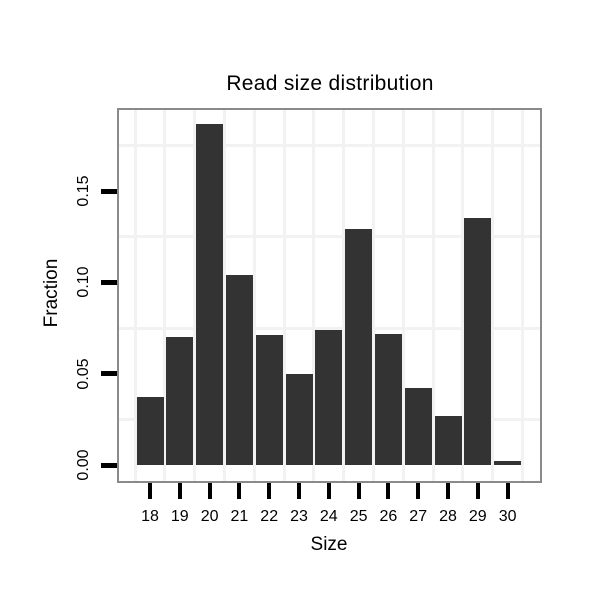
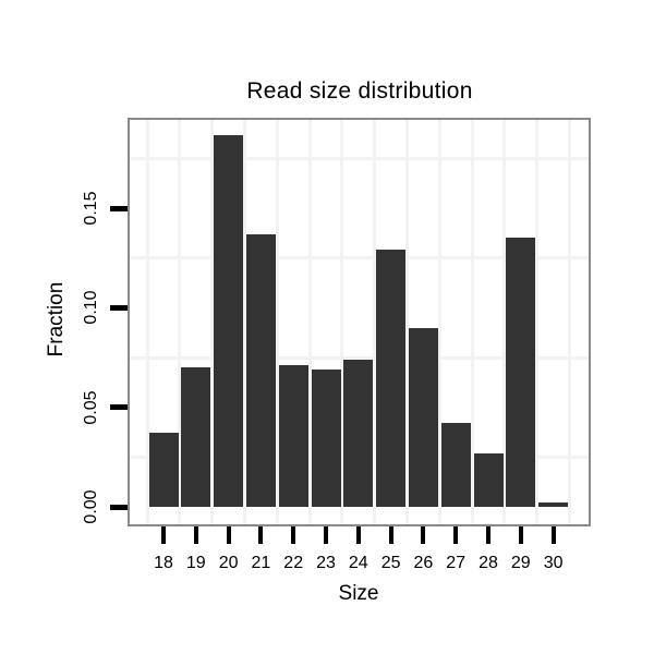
21: 0.104 -> 0.137
23: 0.050 -> 0.069
26: 0.072 -> 0.090
